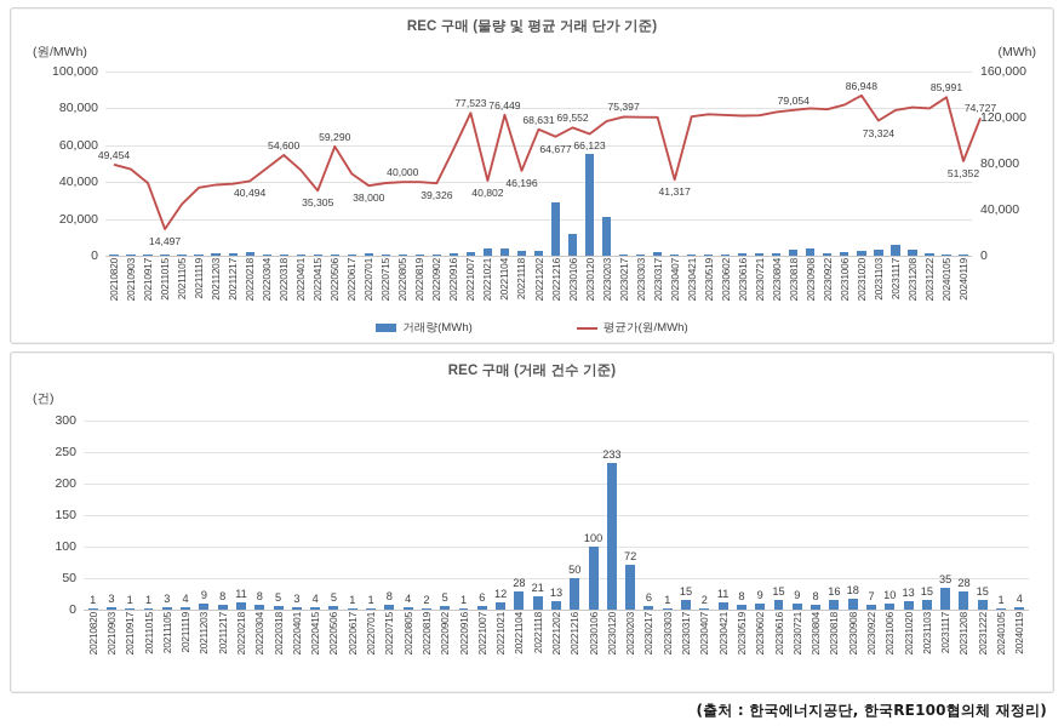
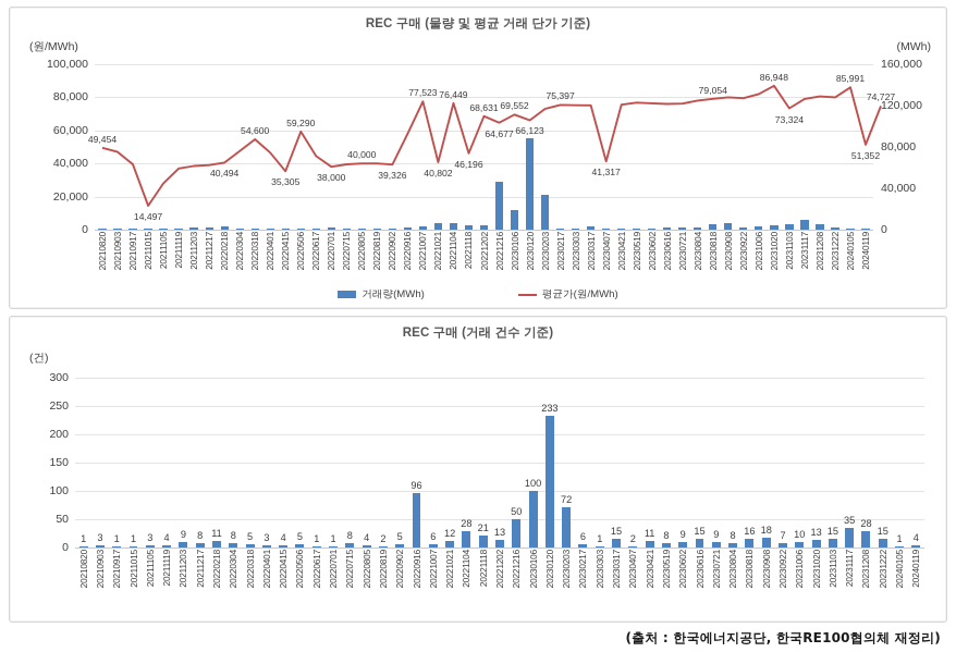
REC 구매 (거래 건수 기준)/20220916: 1 -> 96
